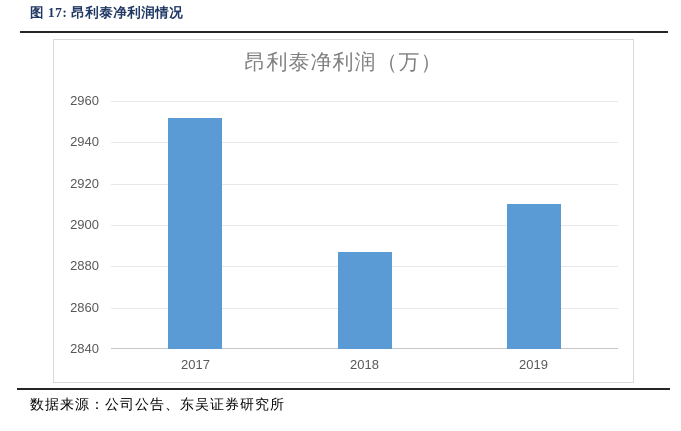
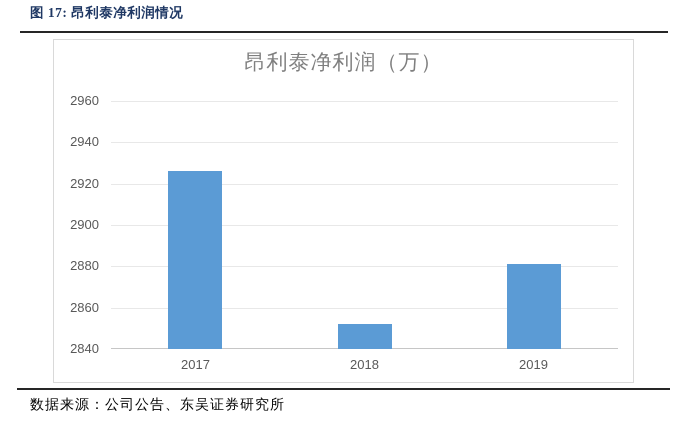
2017: 2952 -> 2926
2018: 2887 -> 2852
2019: 2910 -> 2881
